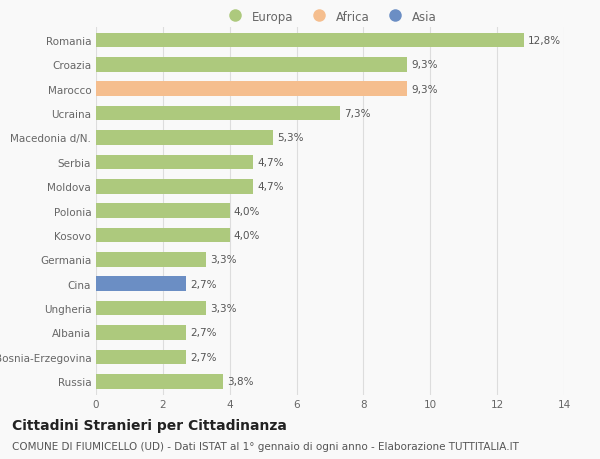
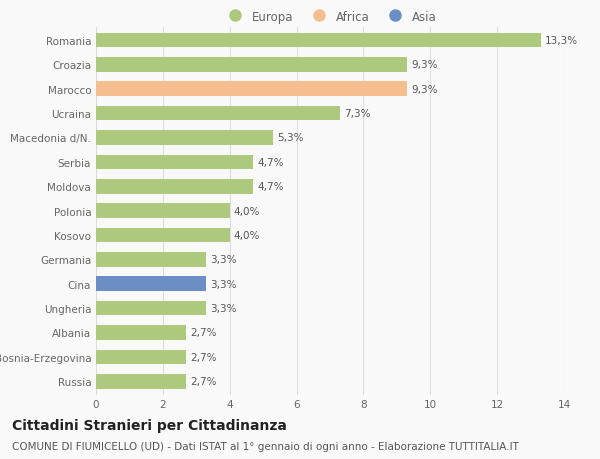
Romania: 12,8% -> 13,3%
Cina: 2,7% -> 3,3%
Russia: 3,8% -> 2,7%
